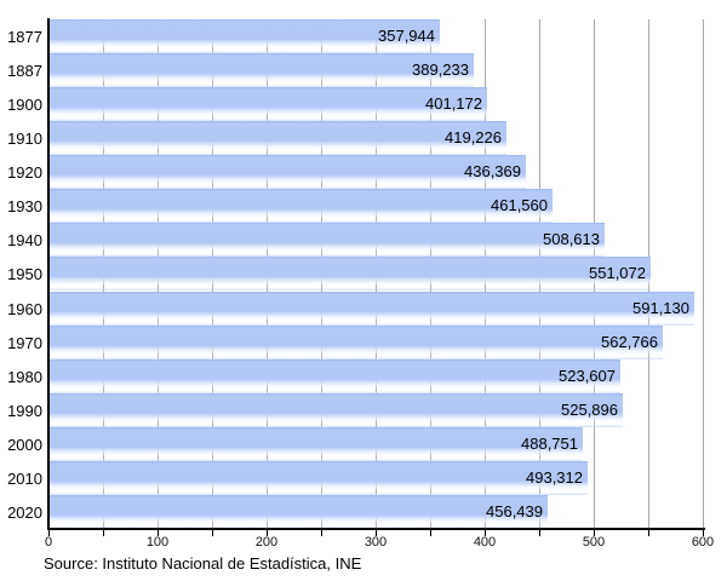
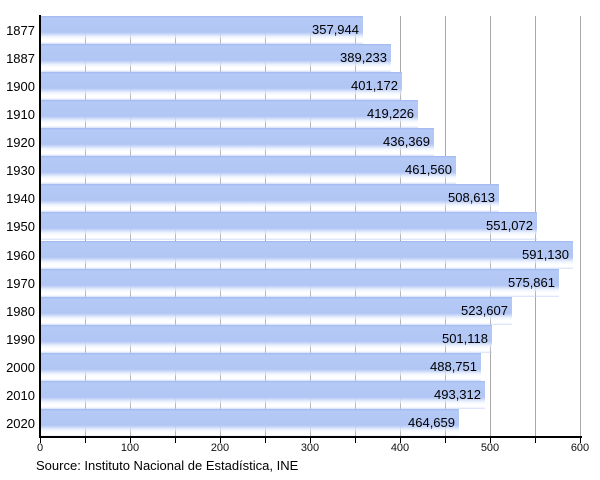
1970: 562,766 -> 575,861
1990: 525,896 -> 501,118
2020: 456,439 -> 464,659
